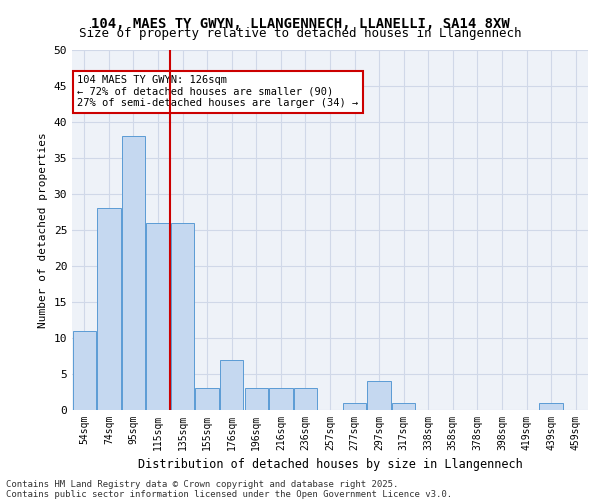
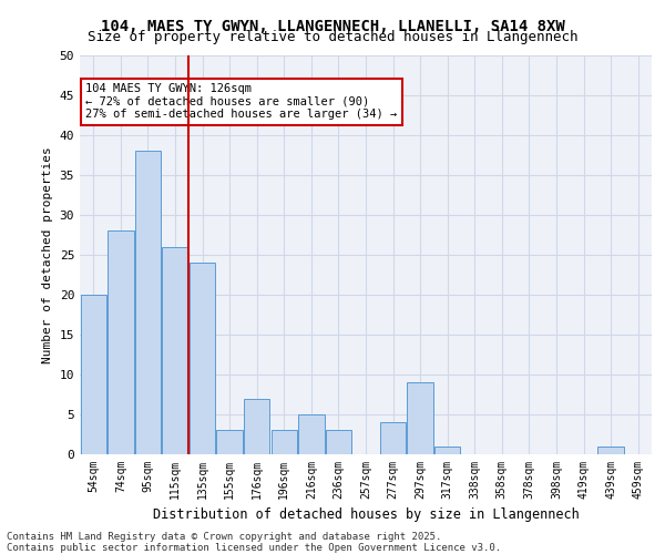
54sqm: 11 -> 20
135sqm: 26 -> 24
216sqm: 3 -> 5
277sqm: 1 -> 4
297sqm: 4 -> 9
